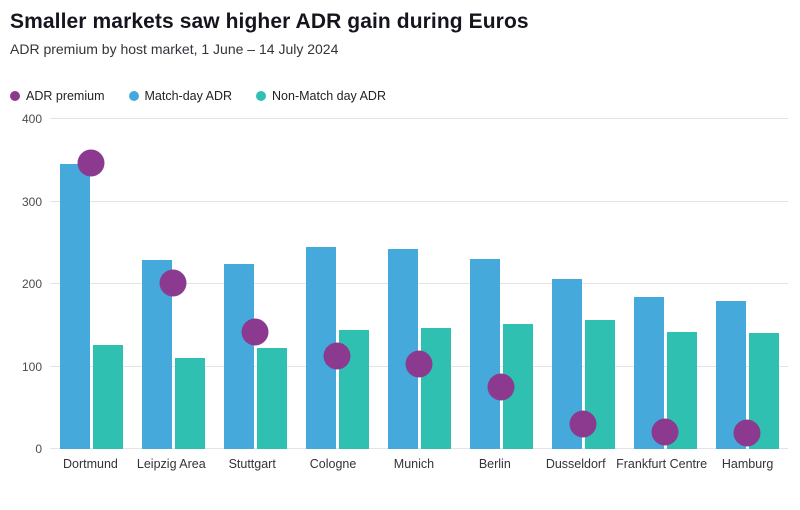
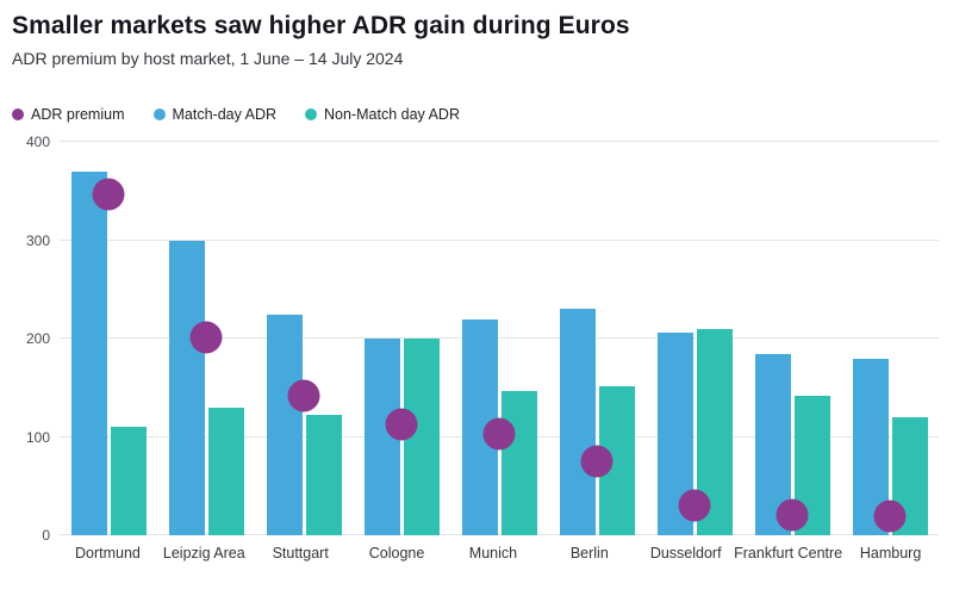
Match-day ADR/Dortmund: 340 -> 370
Non-Match day ADR/Dortmund: 130 -> 110
Match-day ADR/Leipzig Area: 230 -> 300
Non-Match day ADR/Leipzig Area: 110 -> 130
Match-day ADR/Cologne: 240 -> 200
Non-Match day ADR/Cologne: 140 -> 200
Match-day ADR/Munich: 240 -> 220
Non-Match day ADR/Dusseldorf: 160 -> 210
Non-Match day ADR/Hamburg: 140 -> 120
